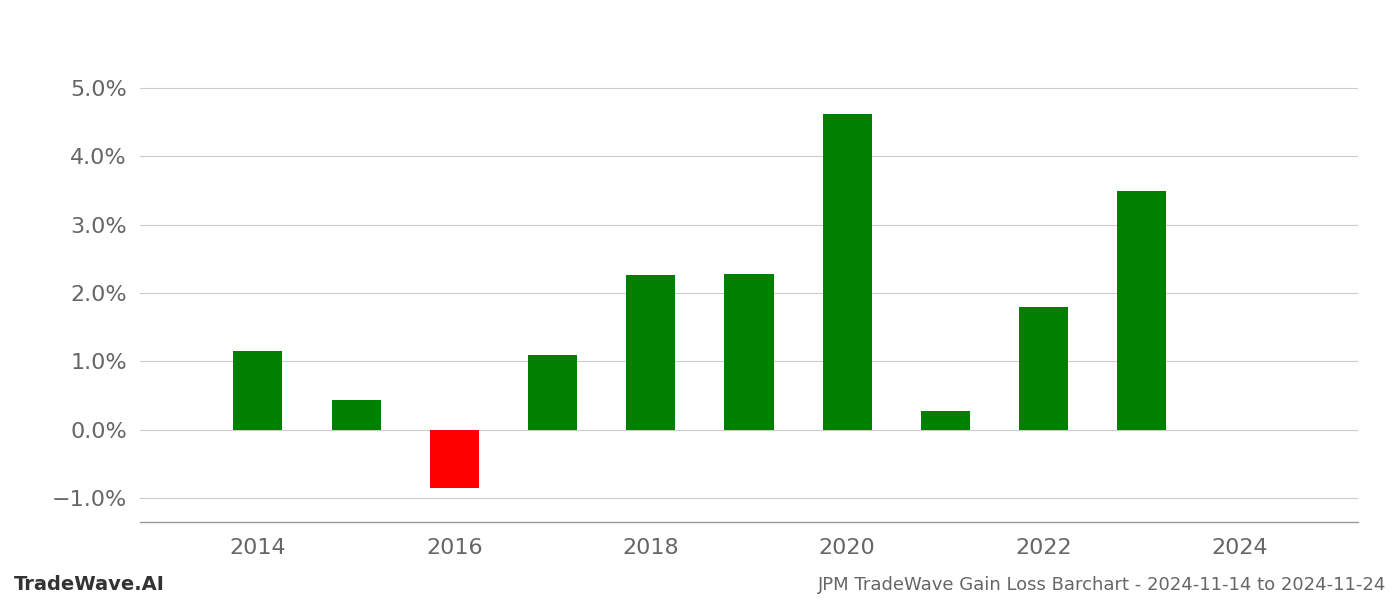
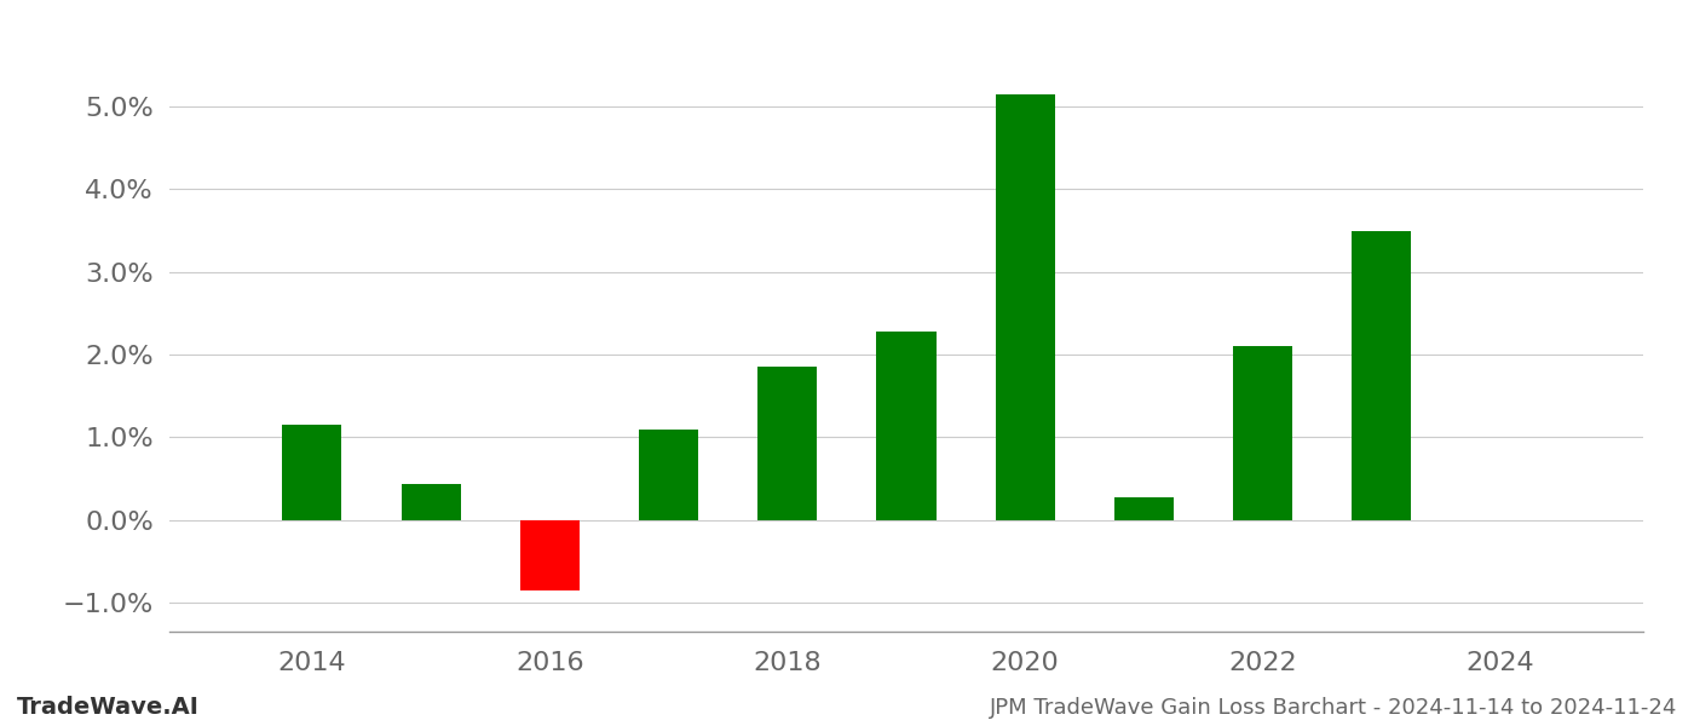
2018: 2.26% -> 1.85%
2020: 4.62% -> 5.15%
2022: 1.80% -> 2.10%
